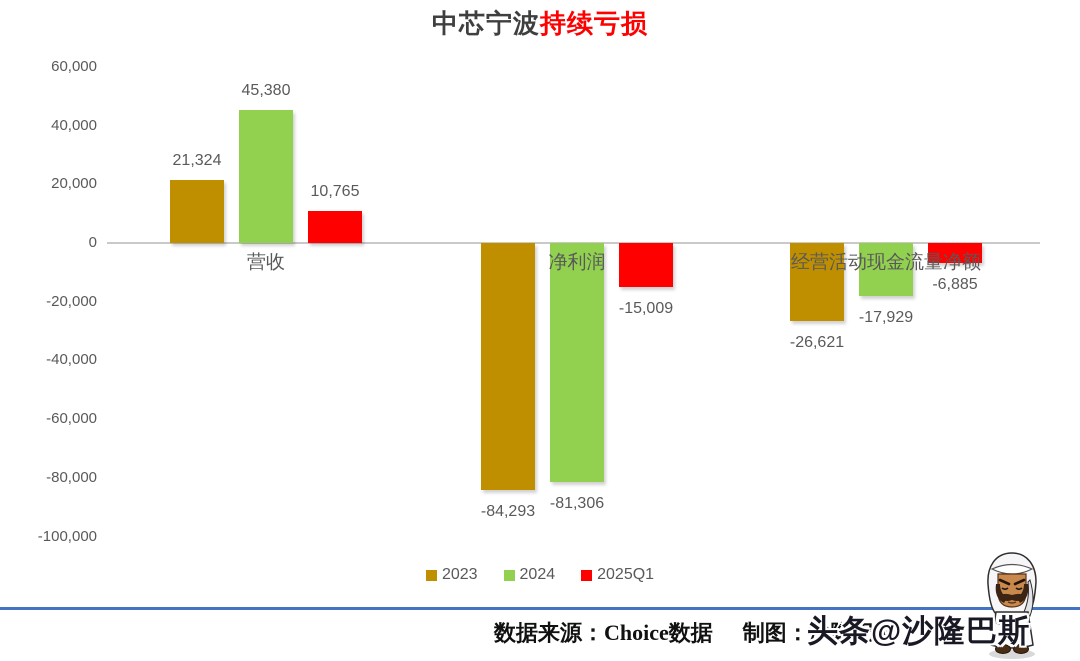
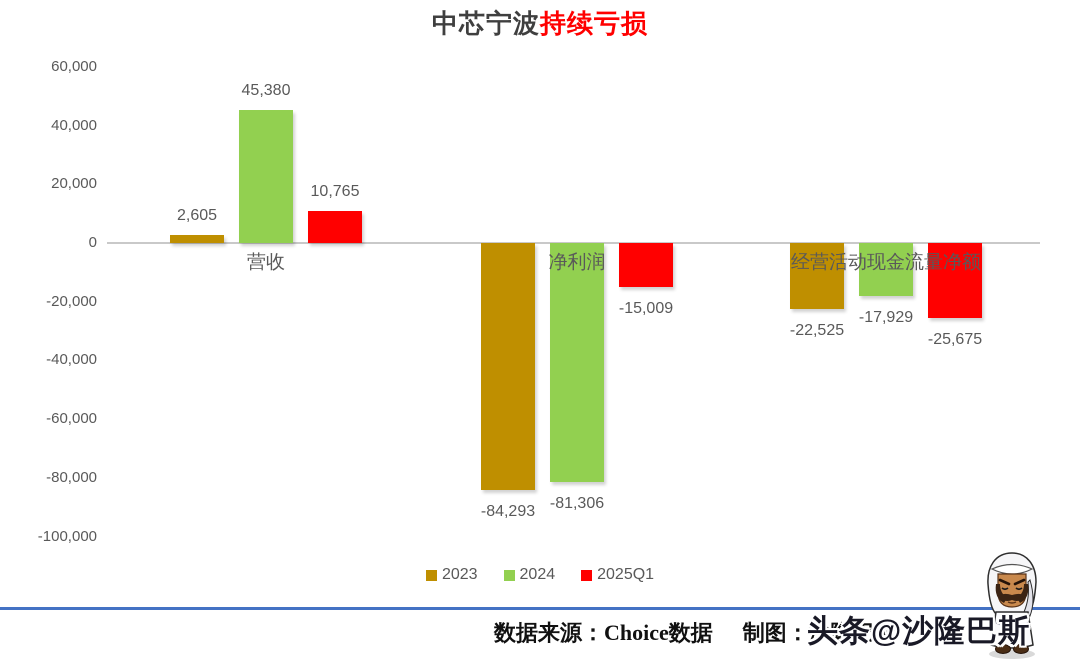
2023/营收: 21,324 -> 2,605
2023/经营活动现金流量净额: -26,621 -> -22,525
2025Q1/经营活动现金流量净额: -6,885 -> -25,675
